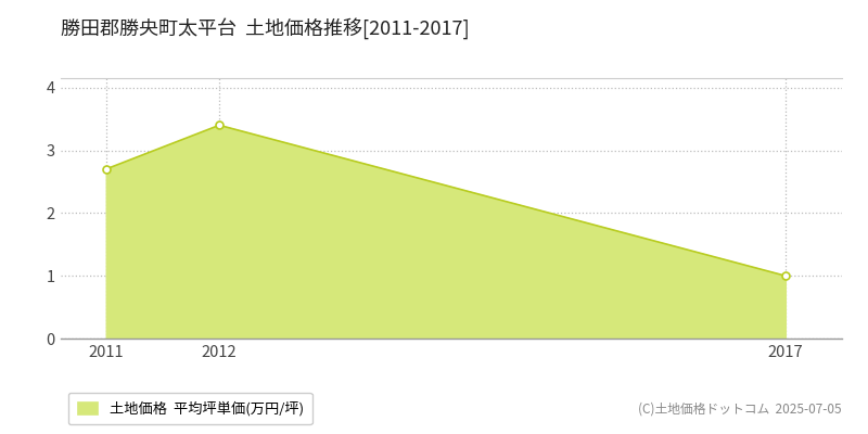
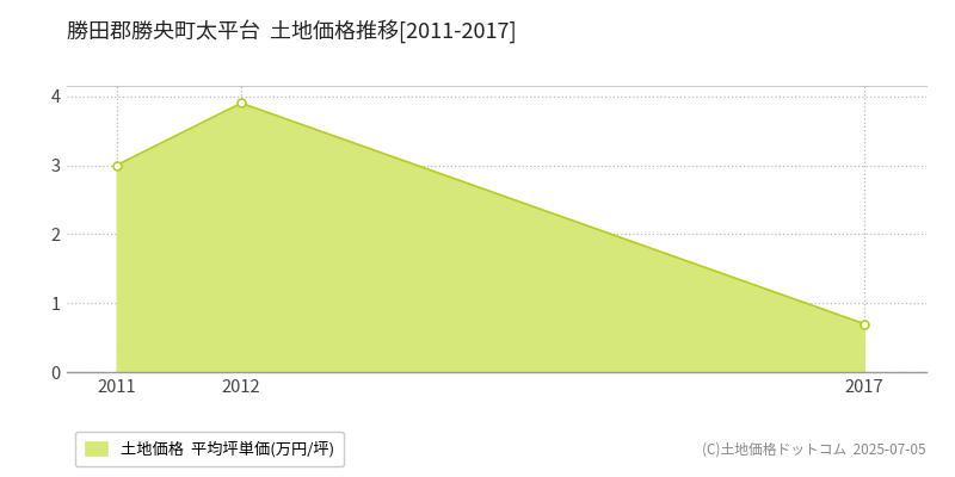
2011: 2.7 -> 3.0
2012: 3.4 -> 3.9
2017: 1.0 -> 0.7
